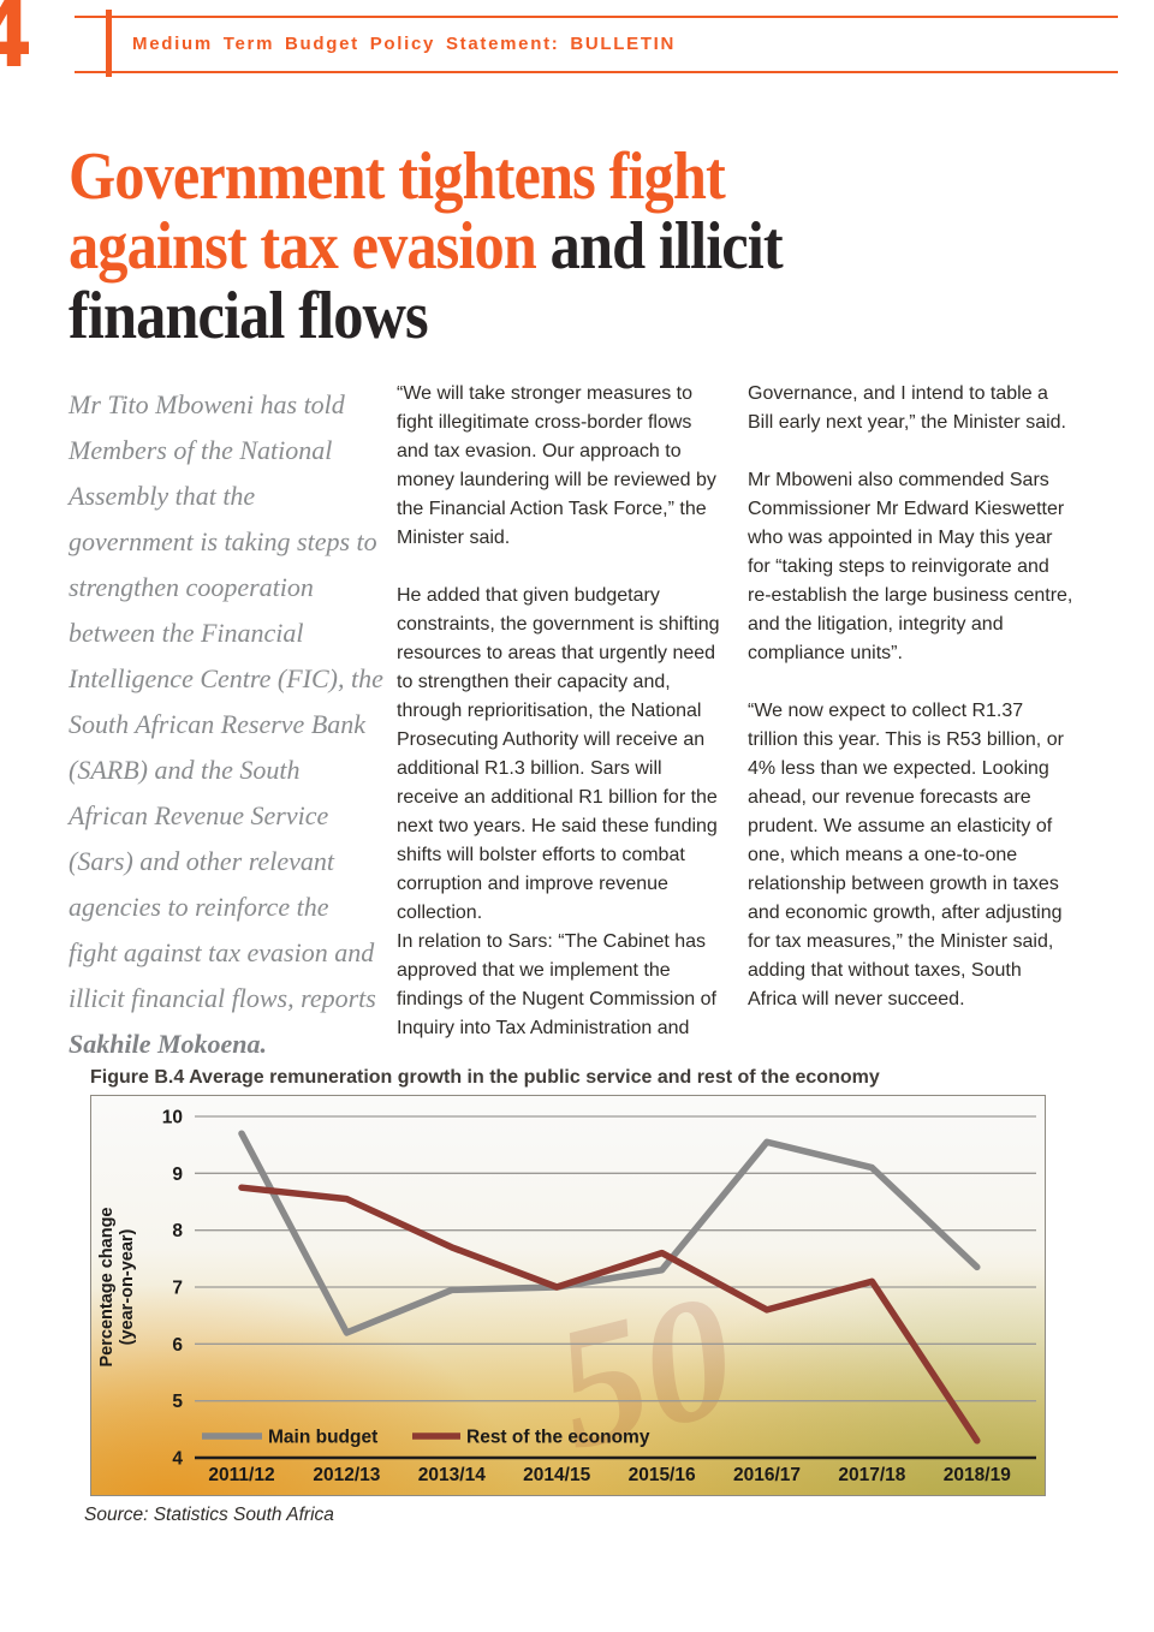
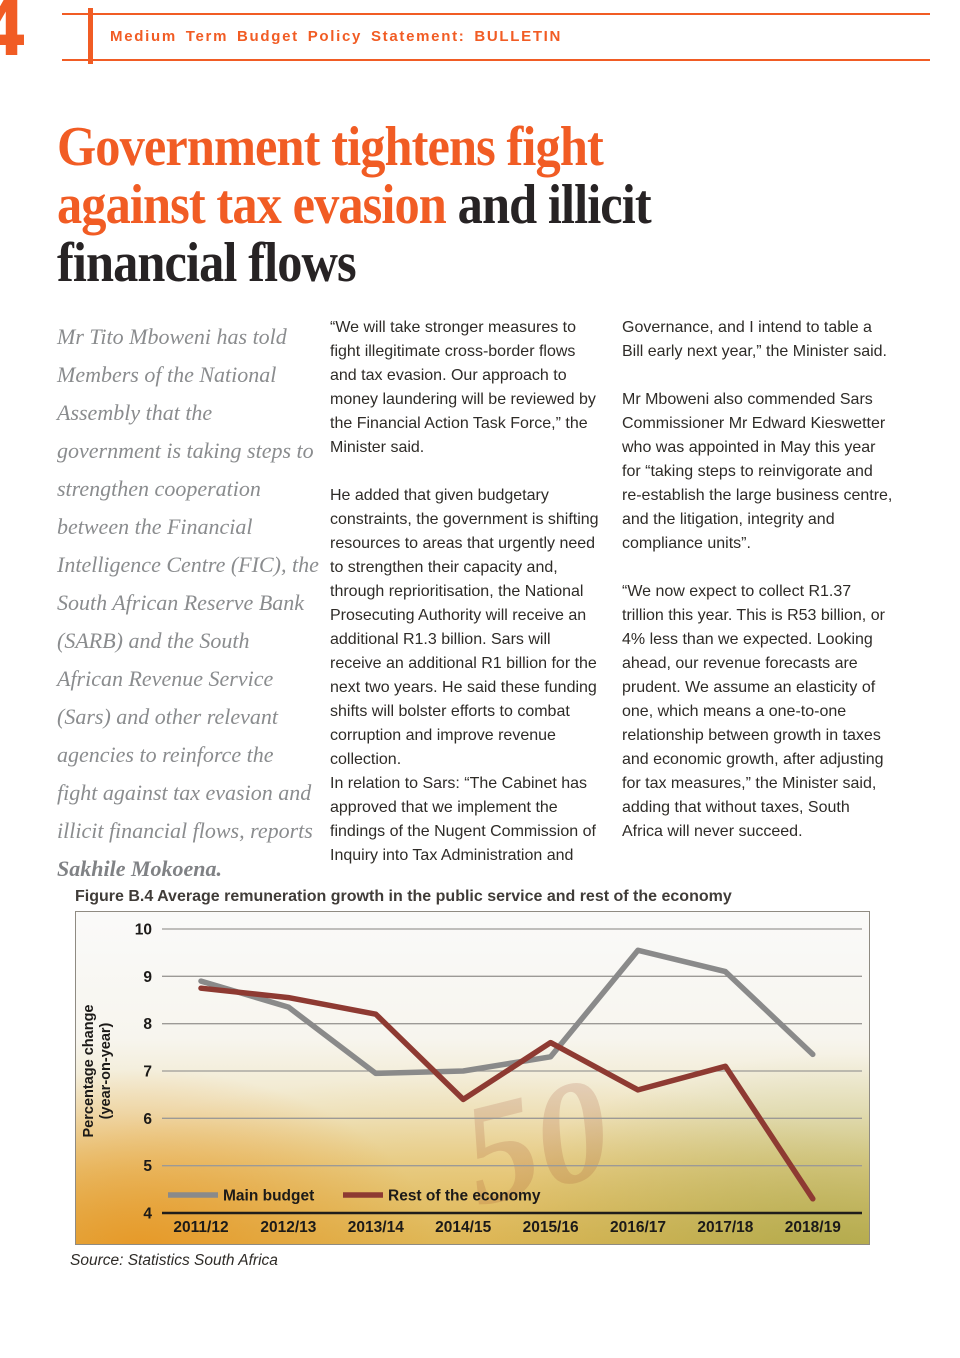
Main budget/2011/12: 9.7 -> 8.9
Main budget/2012/13: 6.2 -> 8.3
Rest of the economy/2013/14: 7.7 -> 8.2
Rest of the economy/2014/15: 7.0 -> 6.4
